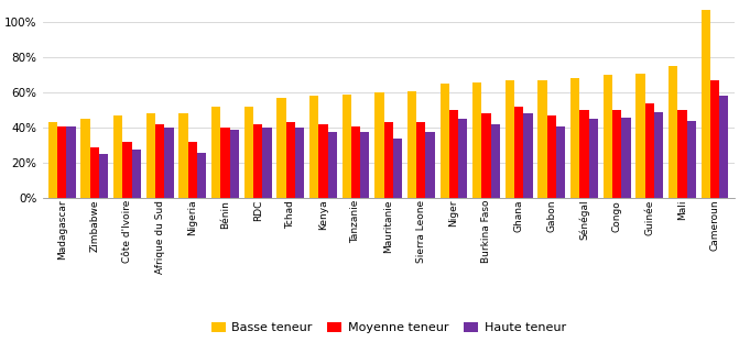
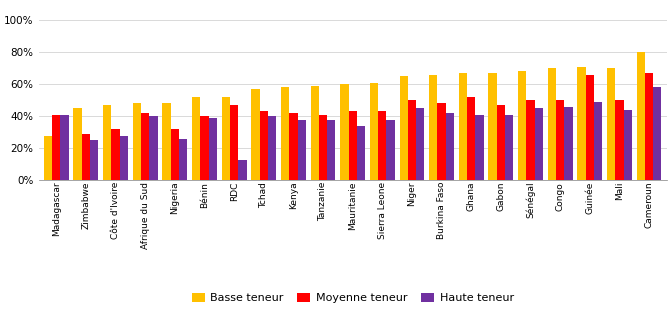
Basse teneur/Madagascar: 43% -> 28%
Moyenne teneur/RDC: 42% -> 47%
Haute teneur/RDC: 40% -> 13%
Haute teneur/Ghana: 48% -> 41%
Moyenne teneur/Guinée: 54% -> 66%
Basse teneur/Mali: 75% -> 70%
Basse teneur/Cameroun: 107% -> 80%
